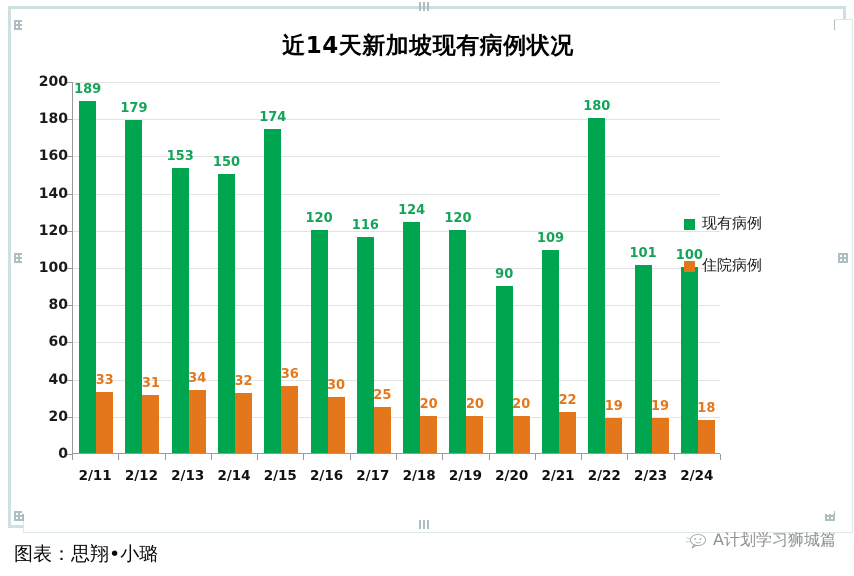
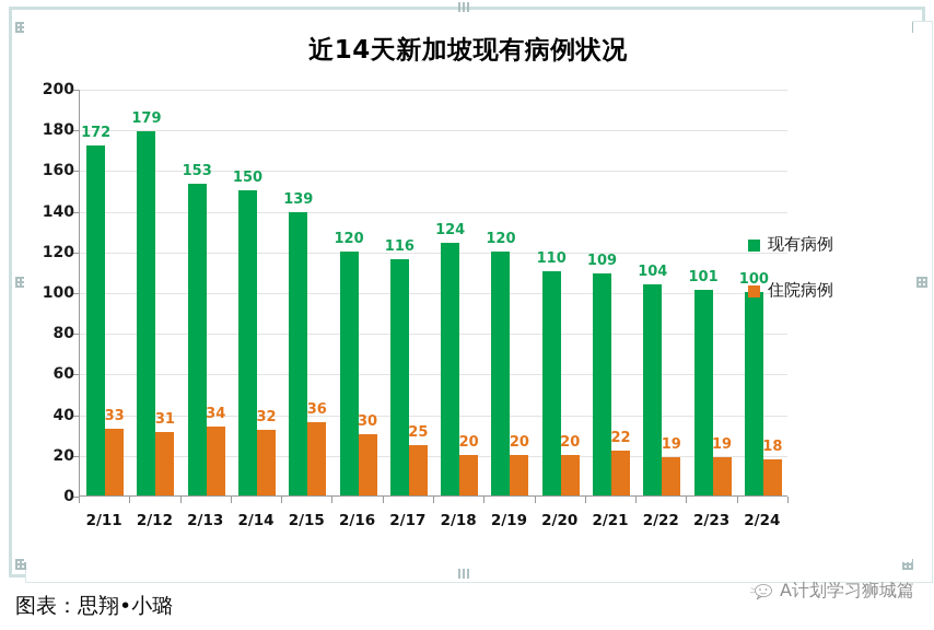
现有病例/2/11: 189 -> 172
现有病例/2/15: 174 -> 139
现有病例/2/20: 90 -> 110
现有病例/2/22: 180 -> 104
